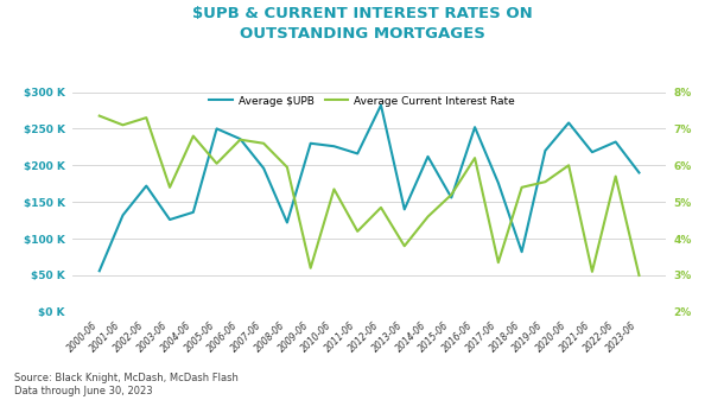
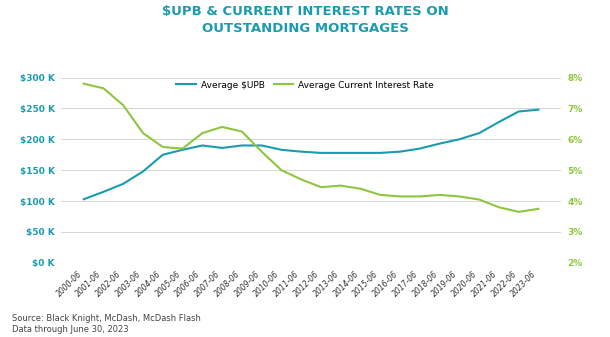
Average $UPB/2000-06: $56 K -> $103 K
Average Current Interest Rate/2000-06: 7.35% -> 7.80%
Average $UPB/2001-06: $132 K -> $115 K
Average Current Interest Rate/2001-06: 7.10% -> 7.65%
Average $UPB/2002-06: $172 K -> $128 K
Average Current Interest Rate/2002-06: 7.30% -> 7.10%
Average $UPB/2003-06: $126 K -> $148 K
Average Current Interest Rate/2003-06: 5.40% -> 6.20%
Average $UPB/2004-06: $136 K -> $175 K
Average Current Interest Rate/2004-06: 6.80% -> 5.75%
Average $UPB/2005-06: $250 K -> $183 K
Average Current Interest Rate/2005-06: 6.05% -> 5.70%
Average $UPB/2006-06: $236 K -> $190 K
Average Current Interest Rate/2006-06: 6.70% -> 6.20%
Average $UPB/2007-06: $196 K -> $186 K
Average Current Interest Rate/2007-06: 6.60% -> 6.40%
Average $UPB/2008-06: $122 K -> $190 K
Average Current Interest Rate/2008-06: 5.95% -> 6.25%
Average $UPB/2009-06: $230 K -> $190 K
Average Current Interest Rate/2009-06: 3.20% -> 5.60%
Average $UPB/2010-06: $226 K -> $183 K
Average Current Interest Rate/2010-06: 5.35% -> 5.00%
Average $UPB/2011-06: $216 K -> $180 K
Average Current Interest Rate/2011-06: 4.20% -> 4.70%
Average $UPB/2012-06: $282 K -> $178 K
Average Current Interest Rate/2012-06: 4.85% -> 4.45%
Average $UPB/2013-06: $140 K -> $178 K
Average Current Interest Rate/2013-06: 3.80% -> 4.50%
Average $UPB/2014-06: $212 K -> $178 K
Average Current Interest Rate/2014-06: 4.60% -> 4.40%
Average $UPB/2015-06: $156 K -> $178 K
Average Current Interest Rate/2015-06: 5.20% -> 4.20%
Average $UPB/2016-06: $252 K -> $180 K
Average Current Interest Rate/2016-06: 6.20% -> 4.15%
Average $UPB/2017-06: $176 K -> $185 K
Average Current Interest Rate/2017-06: 3.35% -> 4.15%
Average $UPB/2018-06: $82 K -> $193 K
Average Current Interest Rate/2018-06: 5.40% -> 4.20%
Average $UPB/2019-06: $220 K -> $200 K
Average Current Interest Rate/2019-06: 5.55% -> 4.15%
Average $UPB/2020-06: $258 K -> $210 K
Average Current Interest Rate/2020-06: 6.00% -> 4.05%
Average $UPB/2021-06: $218 K -> $228 K
Average Current Interest Rate/2021-06: 3.10% -> 3.80%
Average $UPB/2022-06: $232 K -> $245 K
Average Current Interest Rate/2022-06: 5.70% -> 3.65%
Average $UPB/2023-06: $190 K -> $248 K
Average Current Interest Rate/2023-06: 3.00% -> 3.75%
